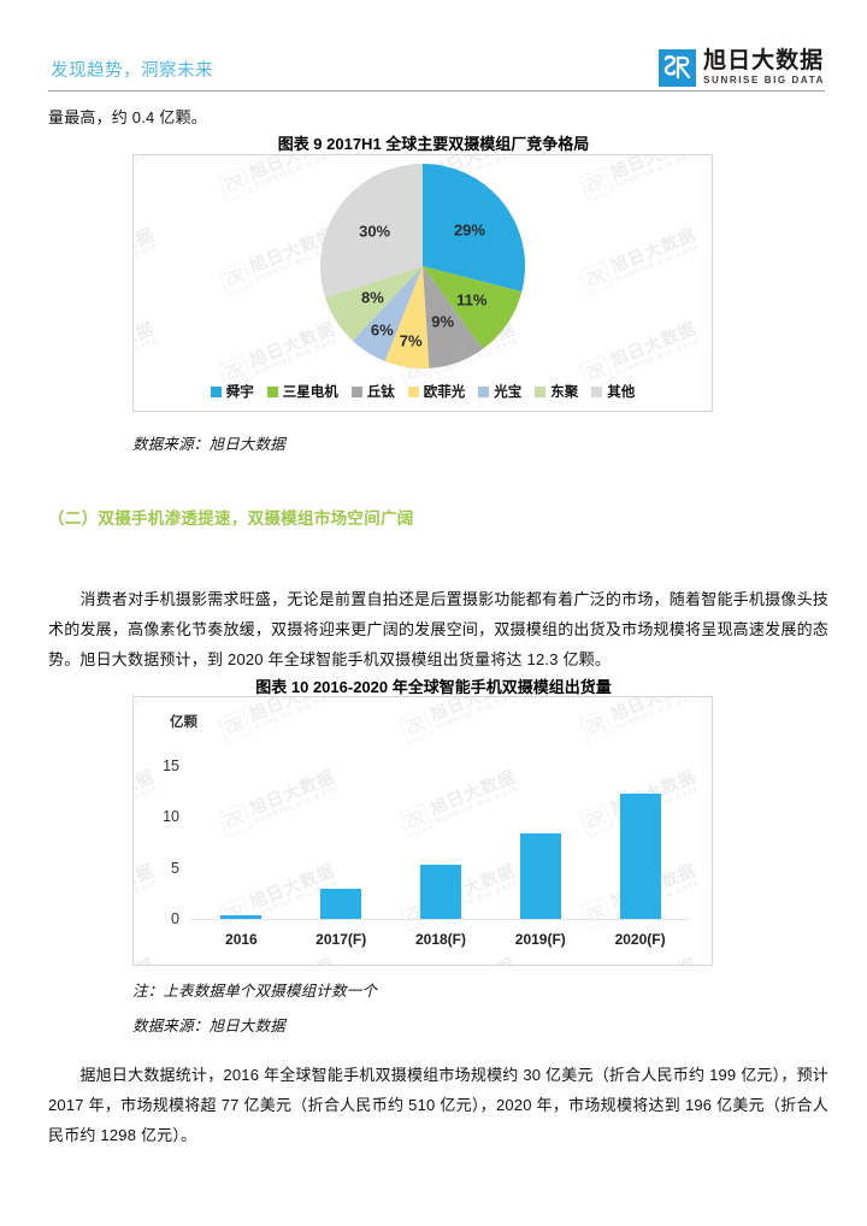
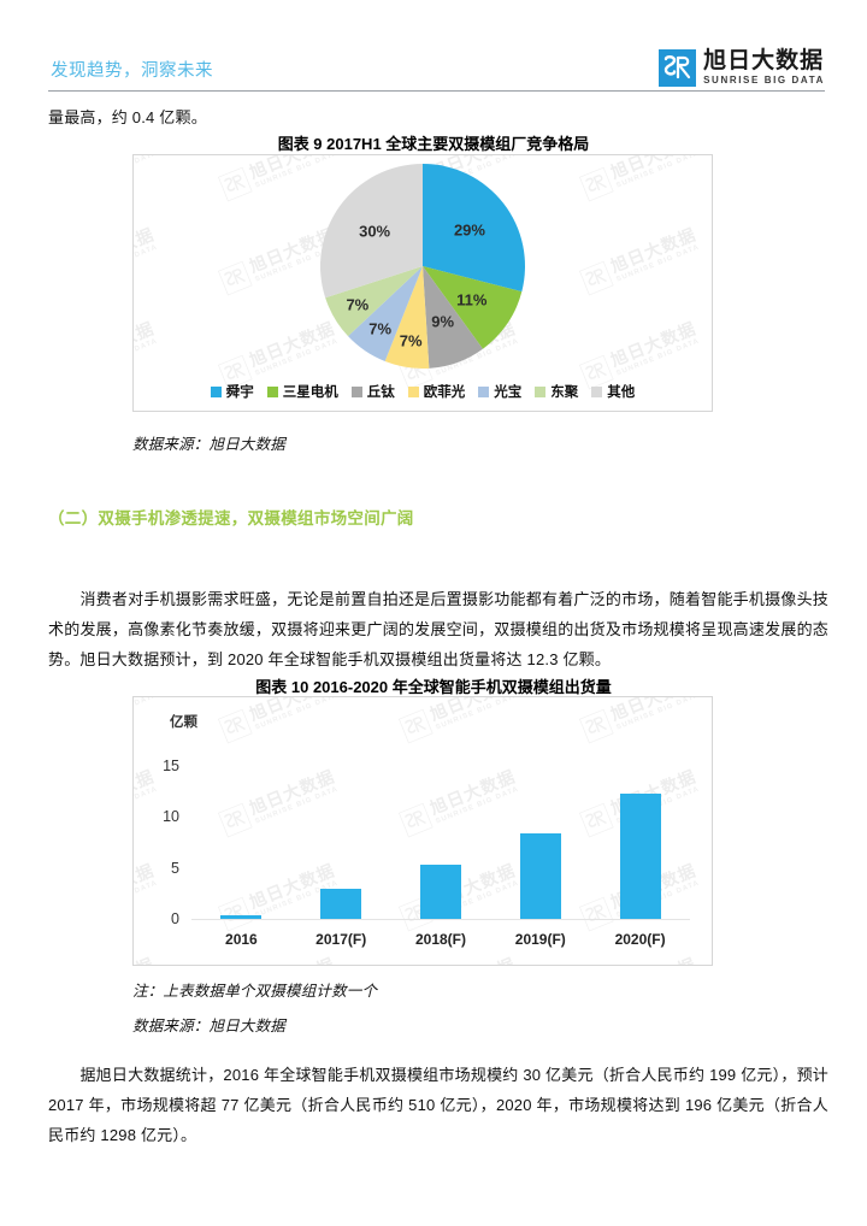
图表 9 2017H1 全球主要双摄模组厂竞争格局/光宝: 6% -> 7%
图表 9 2017H1 全球主要双摄模组厂竞争格局/东聚: 8% -> 7%
